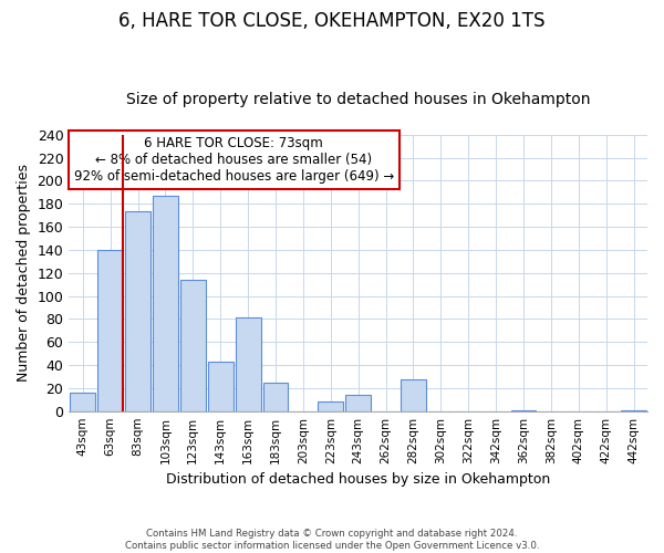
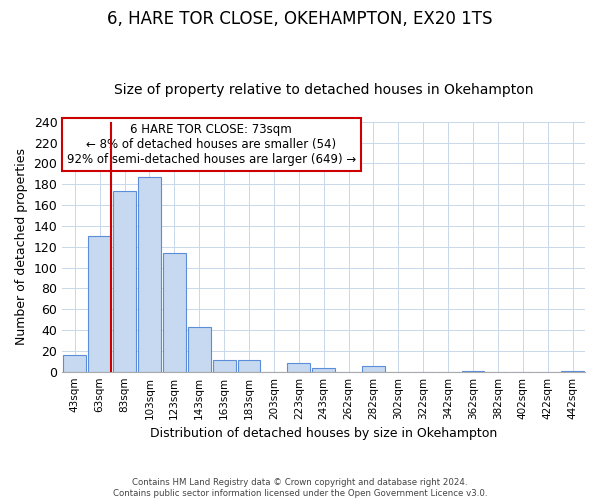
63sqm: 140 -> 130
163sqm: 81 -> 11
183sqm: 25 -> 11
243sqm: 14 -> 4
282sqm: 28 -> 5
